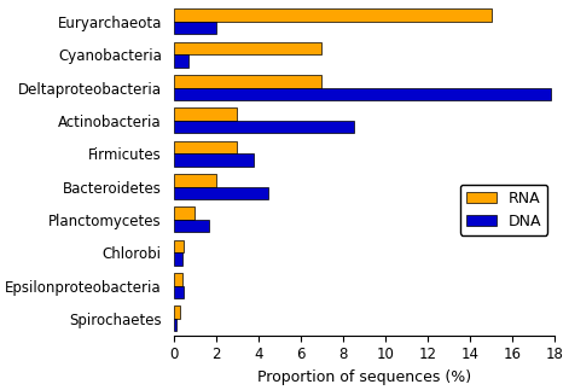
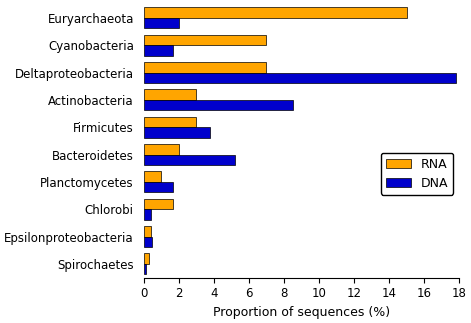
DNA/Cyanobacteria: 0.7 -> 1.7
DNA/Bacteroidetes: 4.5 -> 5.2
RNA/Chlorobi: 0.5 -> 1.7
